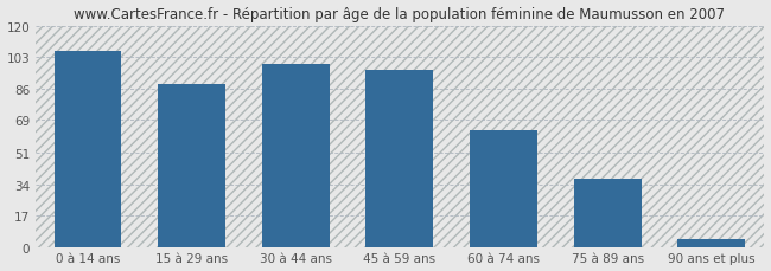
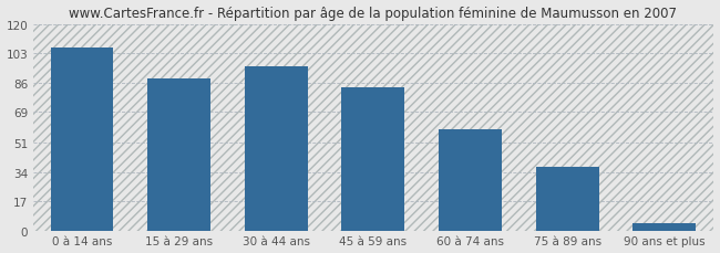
30 à 44 ans: 99 -> 95
45 à 59 ans: 96 -> 83
60 à 74 ans: 63 -> 59
